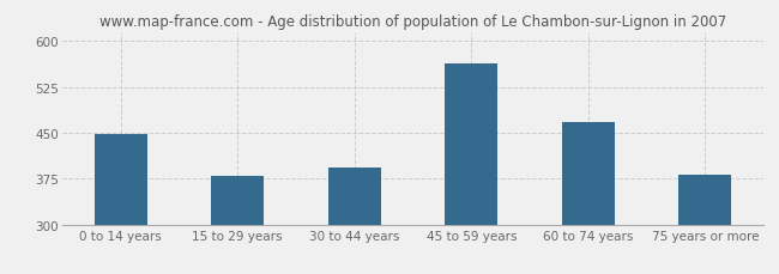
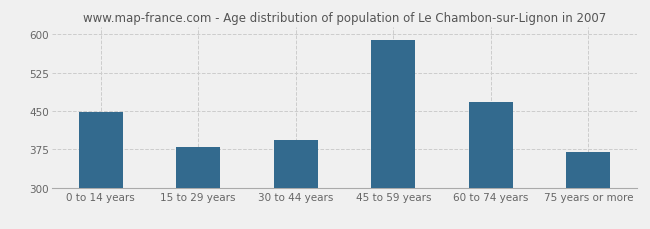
45 to 59 years: 564 -> 588
75 years or more: 382 -> 370
